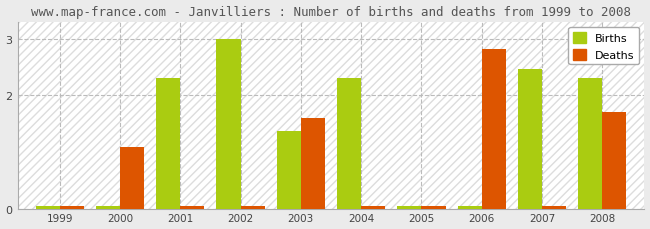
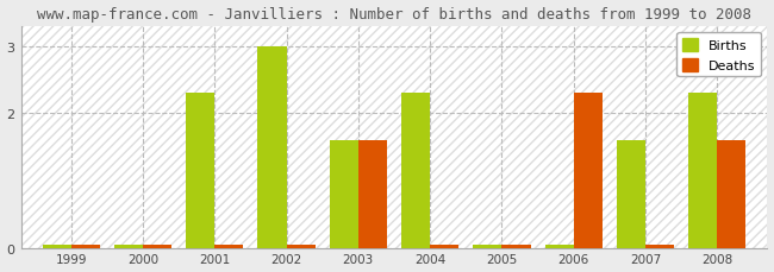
Deaths/2000: 1.08 -> 0.05
Births/2003: 1.36 -> 1.60
Deaths/2006: 2.82 -> 2.30
Births/2007: 2.46 -> 1.60
Deaths/2008: 1.70 -> 1.60
